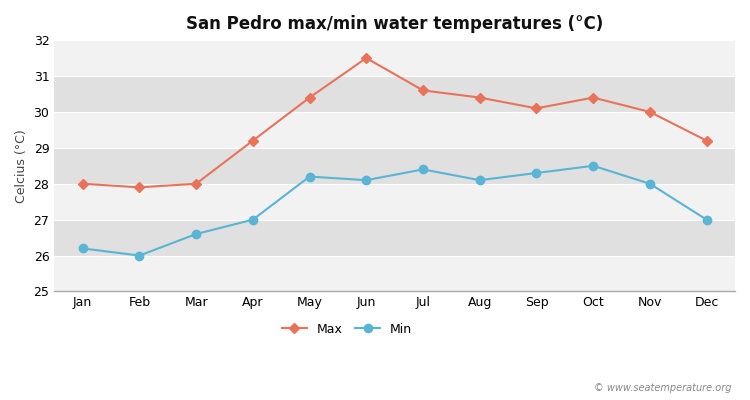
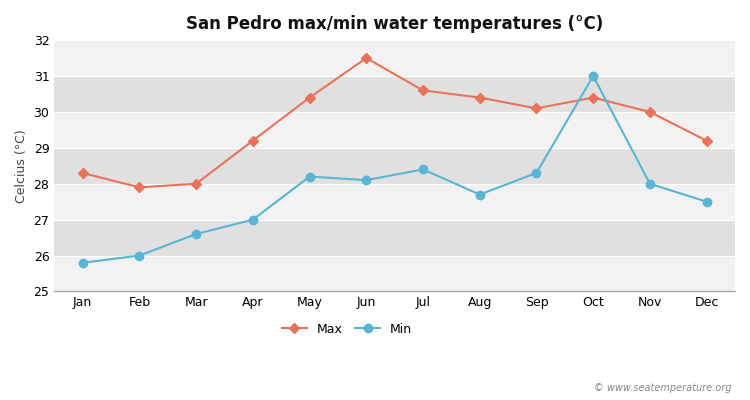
Max/Jan: 28.0 -> 28.3
Min/Jan: 26.2 -> 25.8
Min/Aug: 28.1 -> 27.7
Min/Oct: 28.5 -> 31.0
Min/Dec: 27.0 -> 27.5
